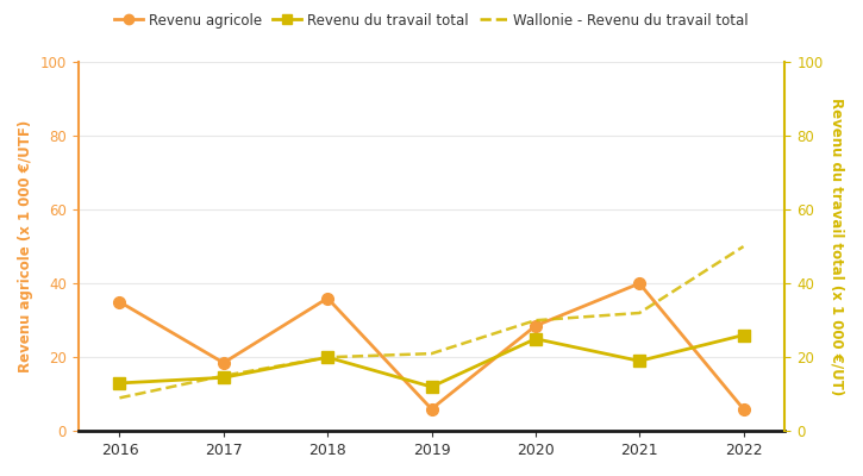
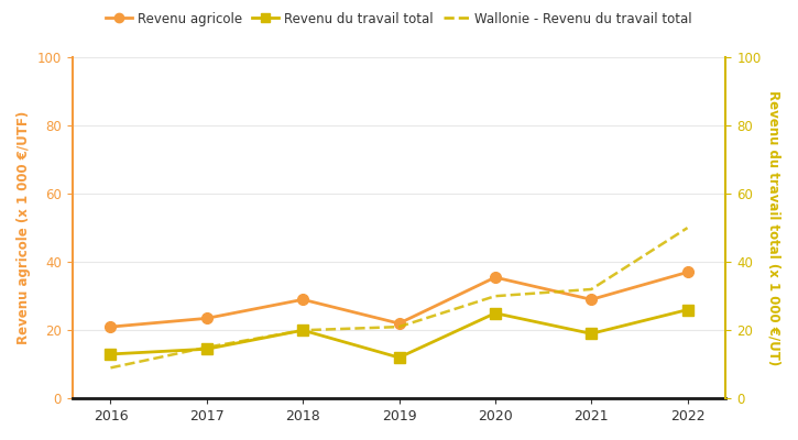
Revenu agricole/2016: 35.0 -> 21.0
Revenu agricole/2017: 18.5 -> 23.5
Revenu agricole/2018: 36.0 -> 29.0
Revenu agricole/2019: 6.0 -> 22.0
Revenu agricole/2020: 28.5 -> 35.5
Revenu agricole/2021: 40.0 -> 29.0
Revenu agricole/2022: 6.0 -> 37.0
